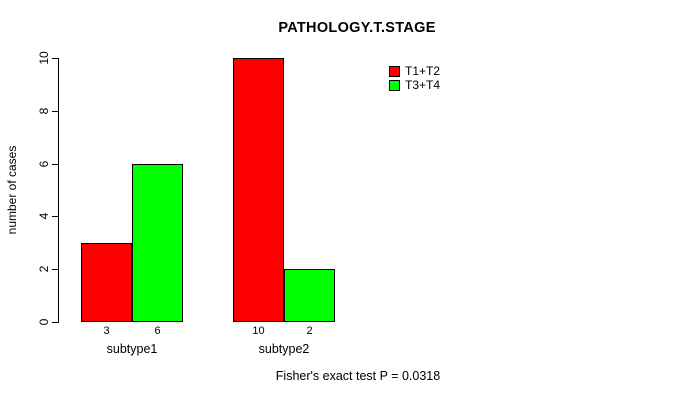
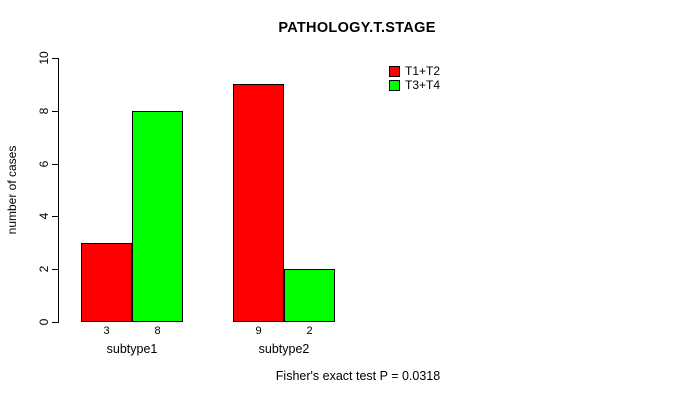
T3+T4/subtype1: 6 -> 8
T1+T2/subtype2: 10 -> 9
